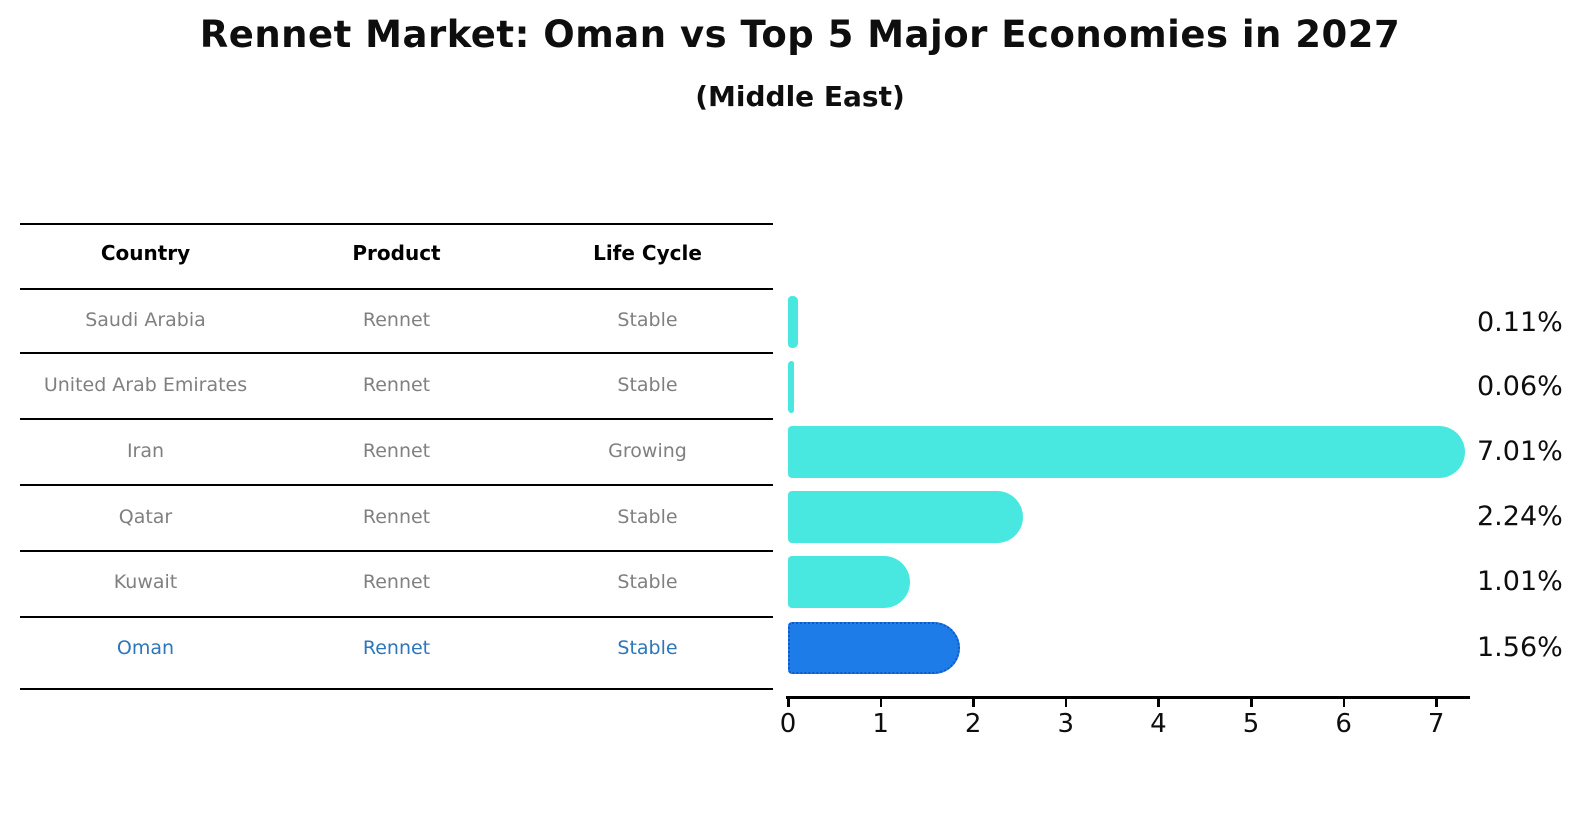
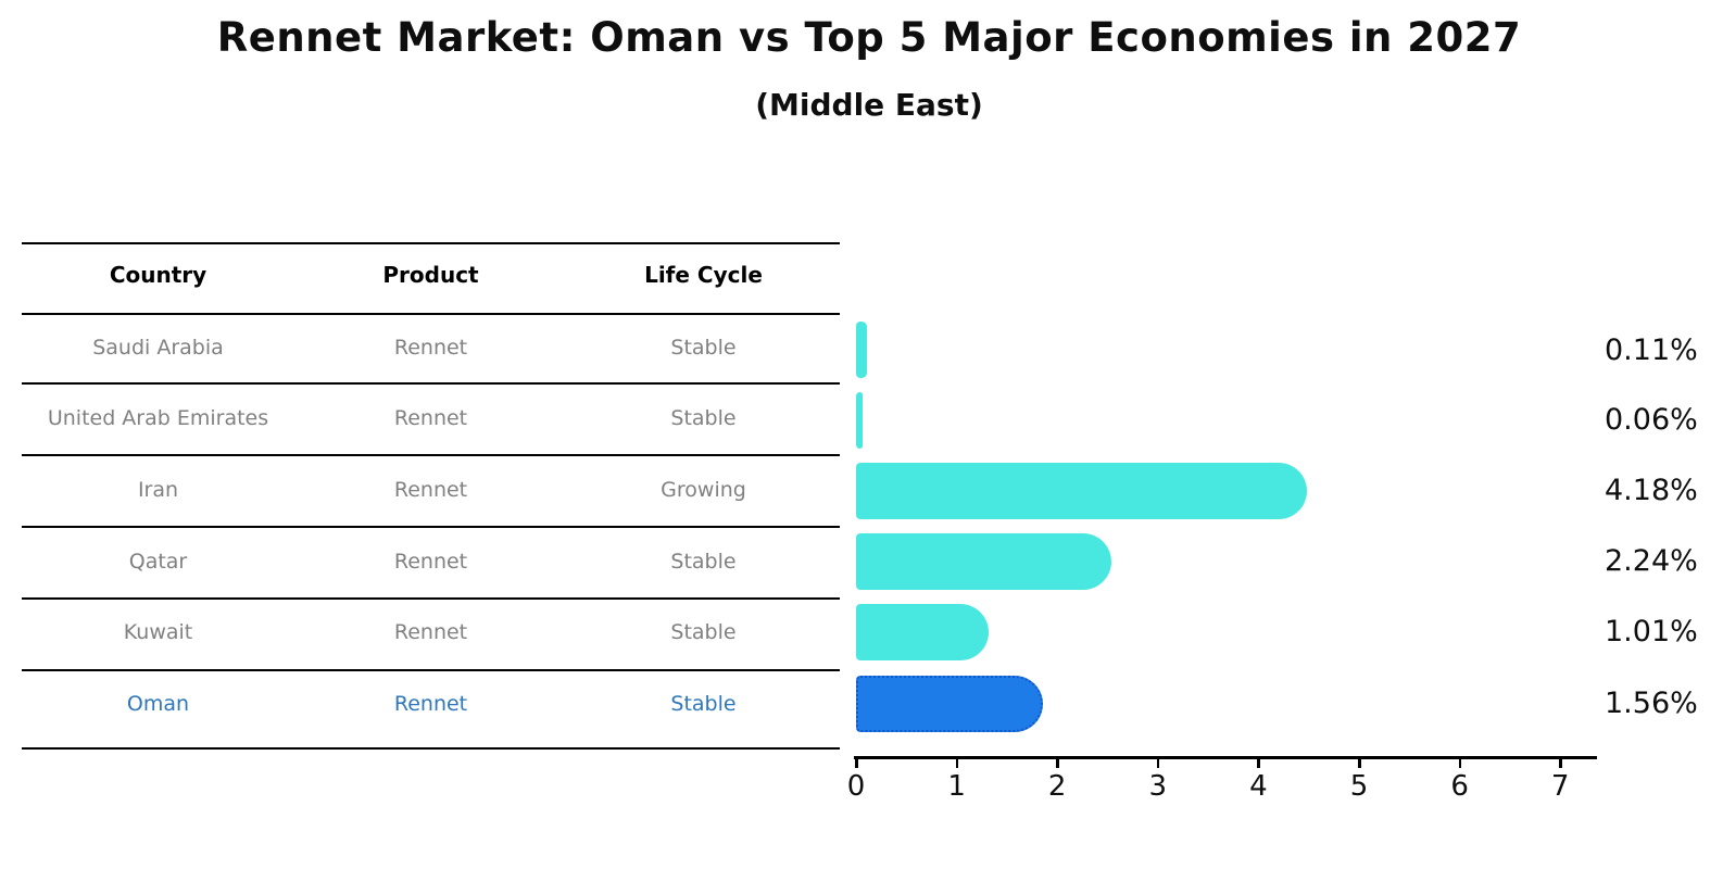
Iran: 7.01% -> 4.18%
